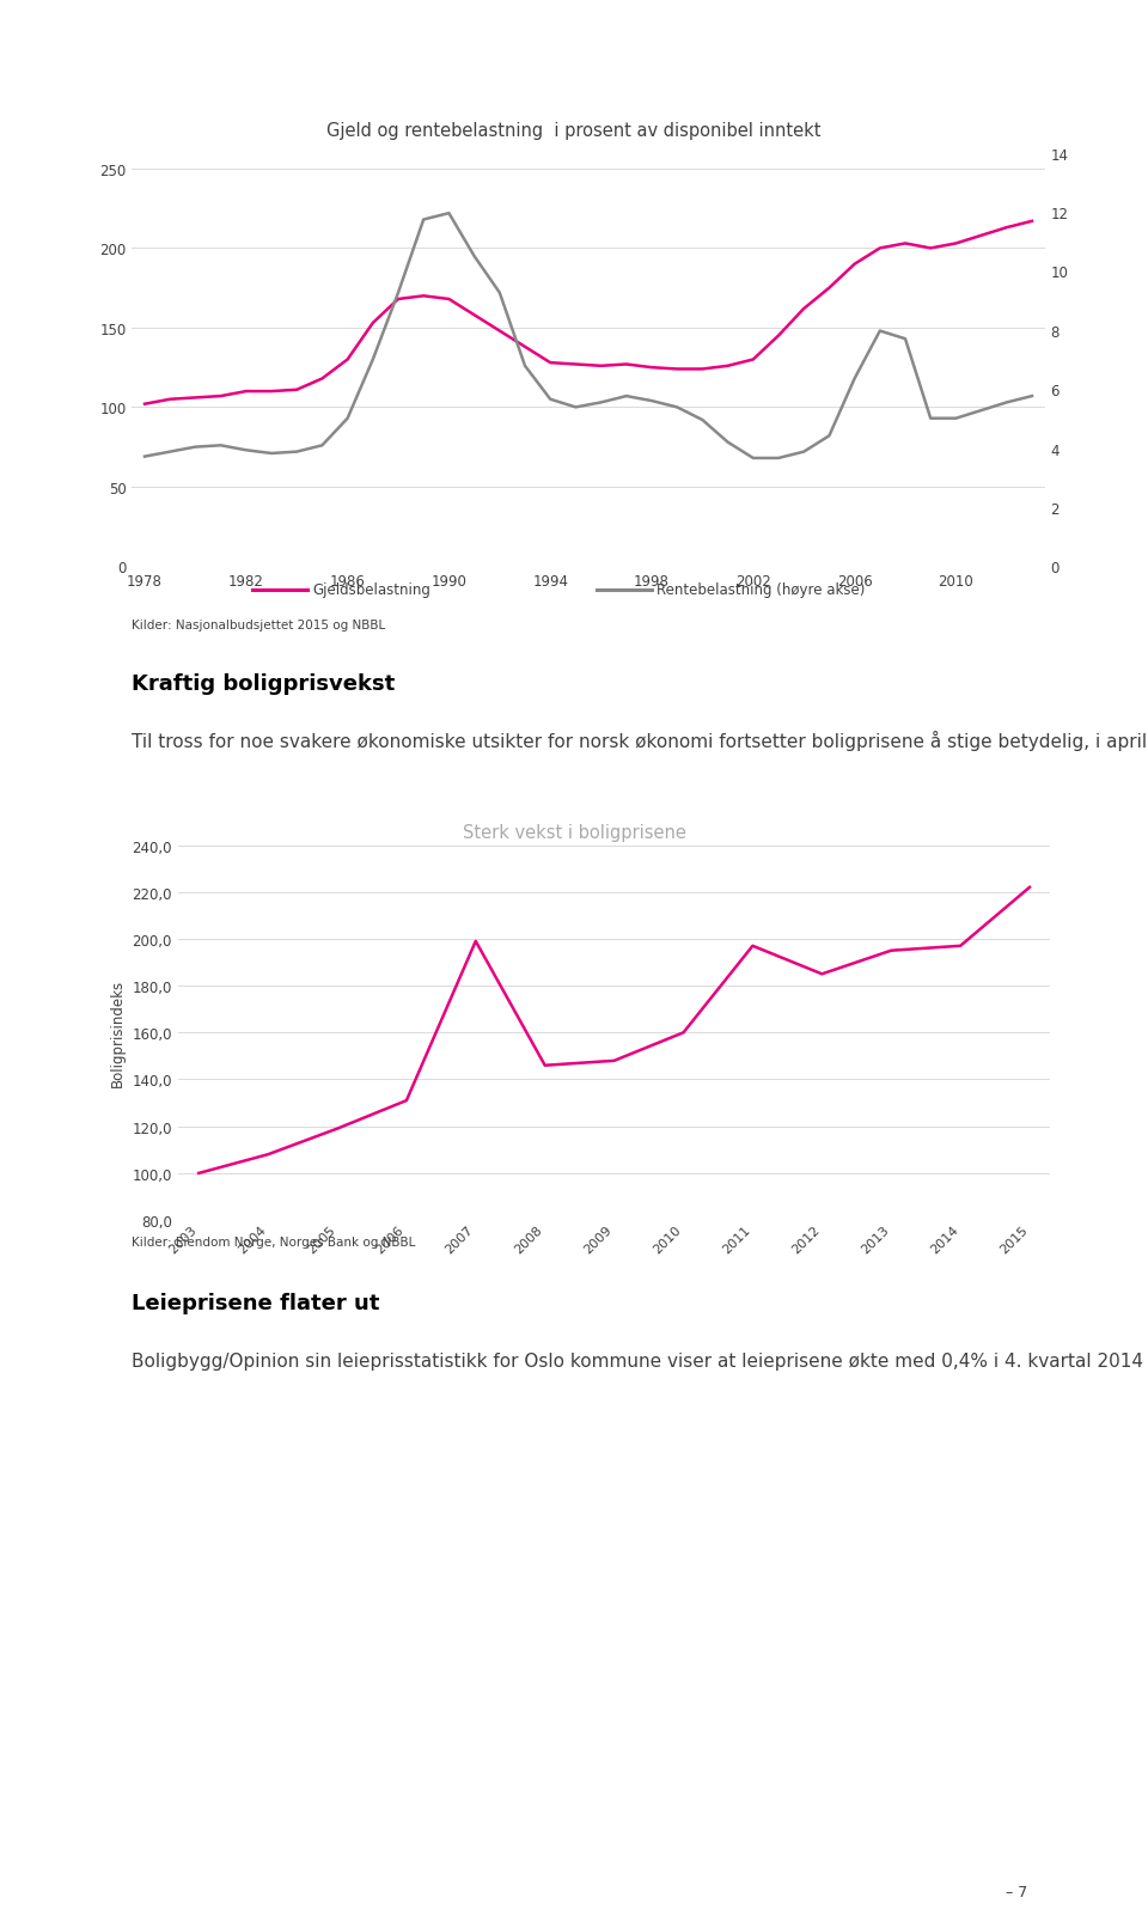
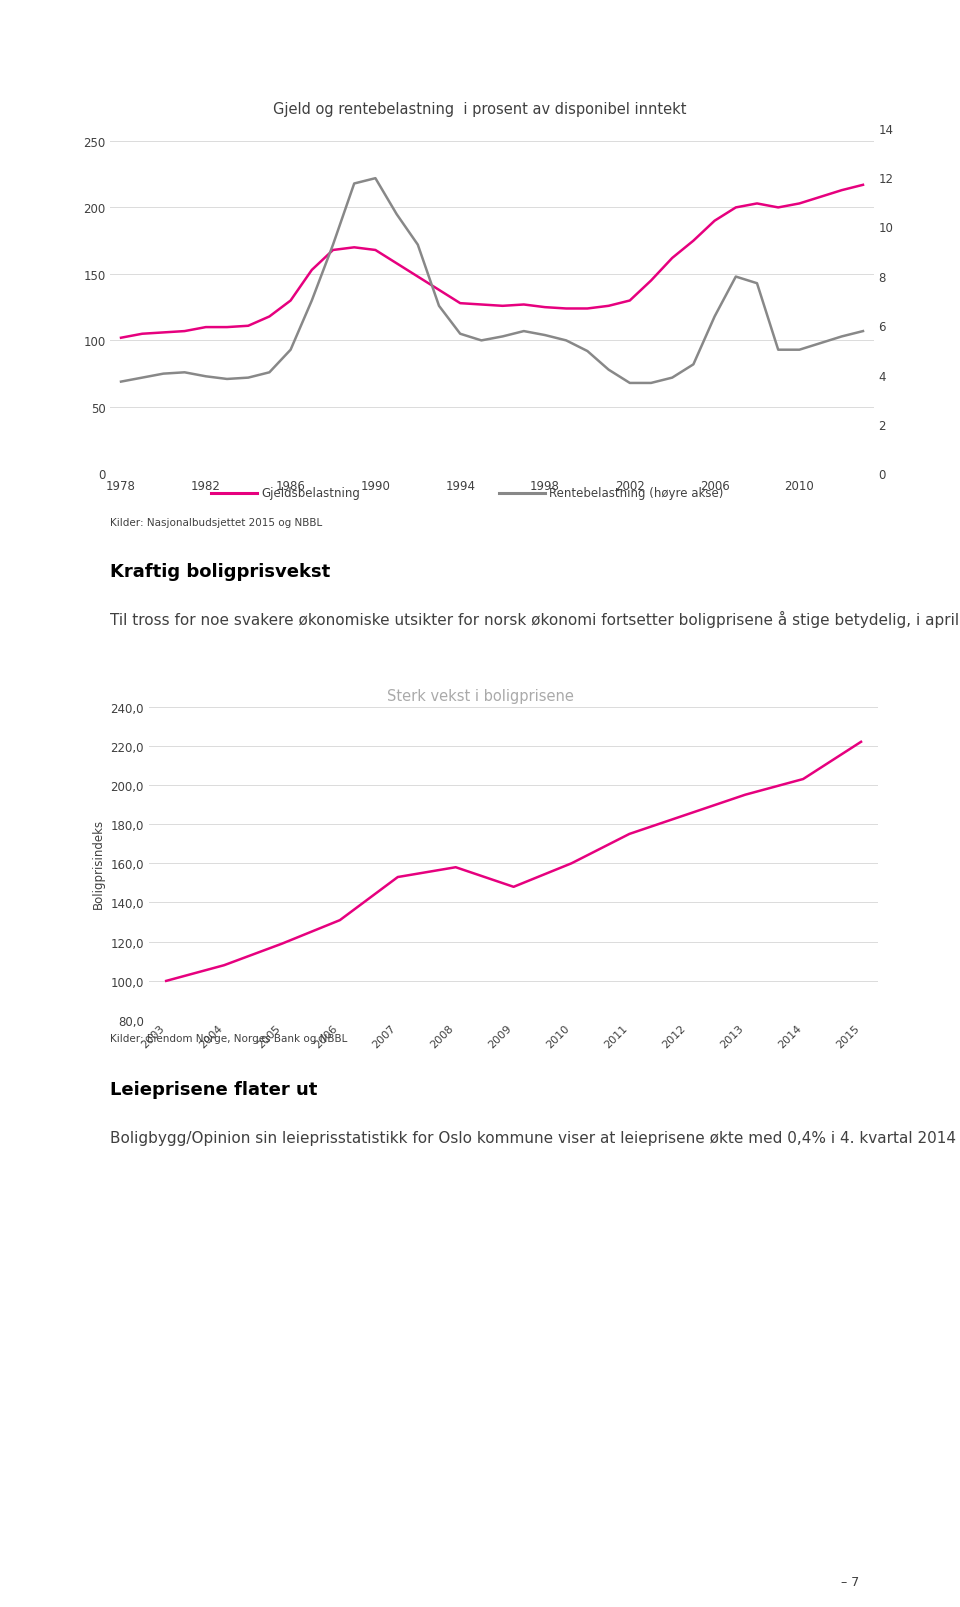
2007: 199 -> 153
2008: 146 -> 158
2011: 197 -> 175
2014: 197 -> 203
